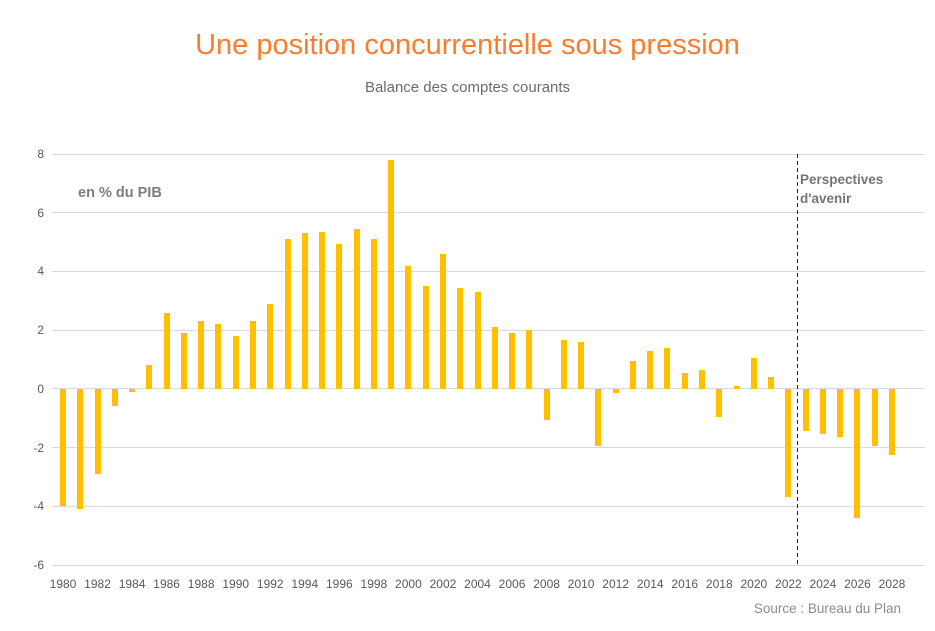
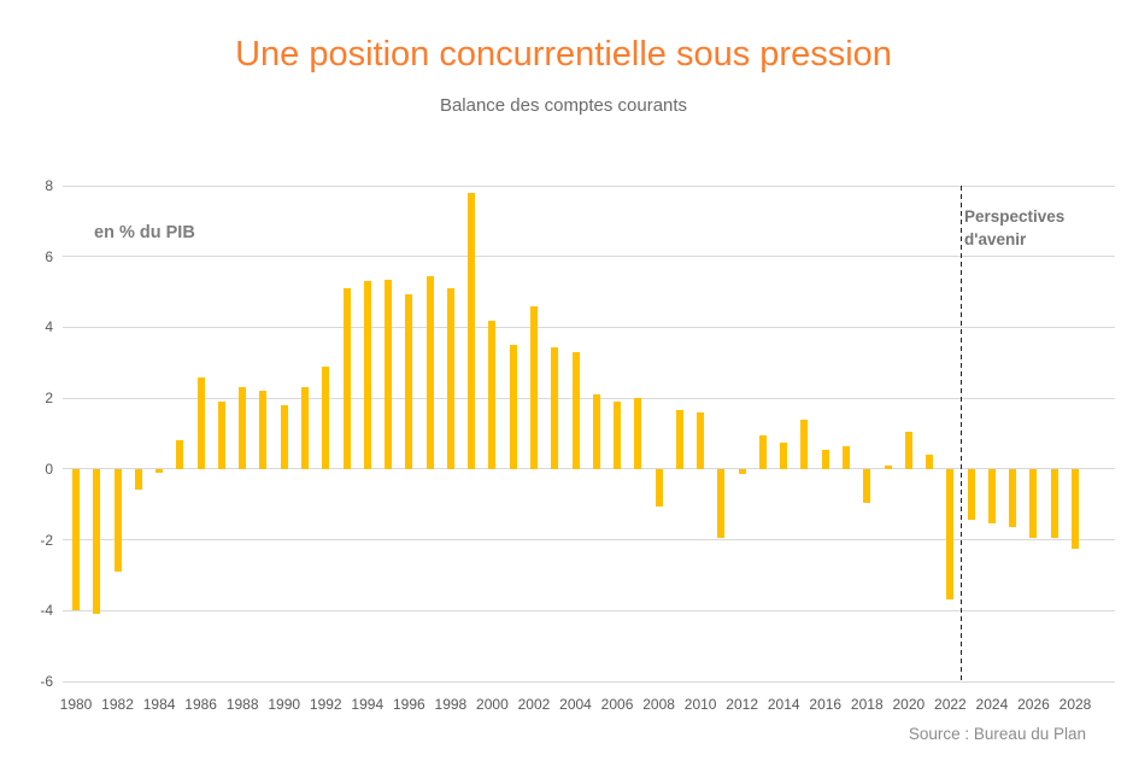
2014: 1.3 -> 0.8
2026: -4.4 -> -1.9
